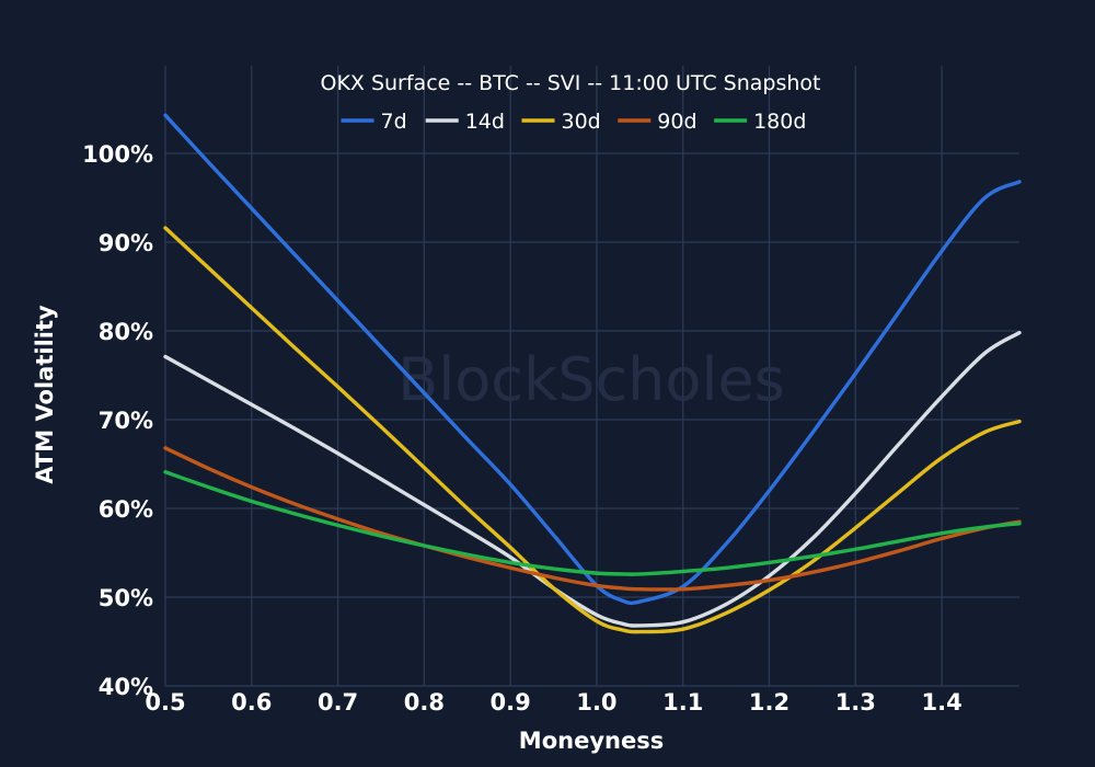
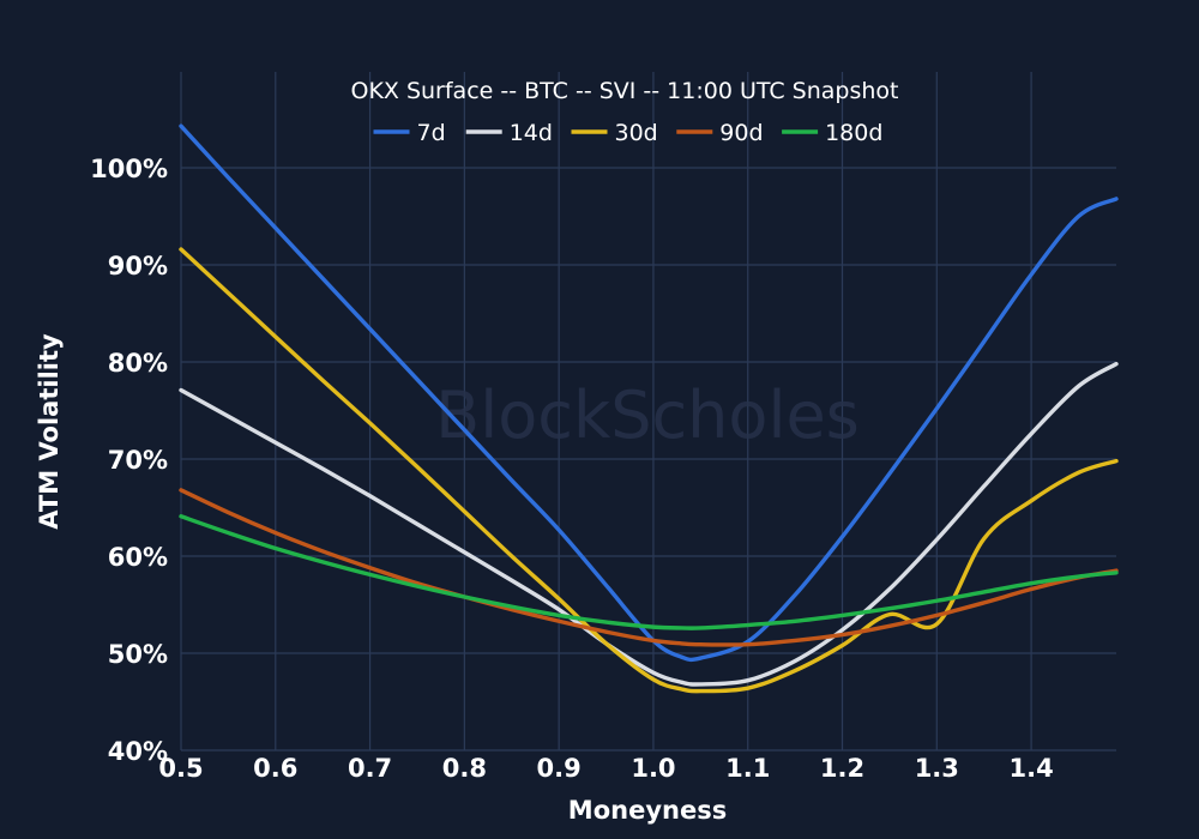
30d/1.3: 58% -> 53%
